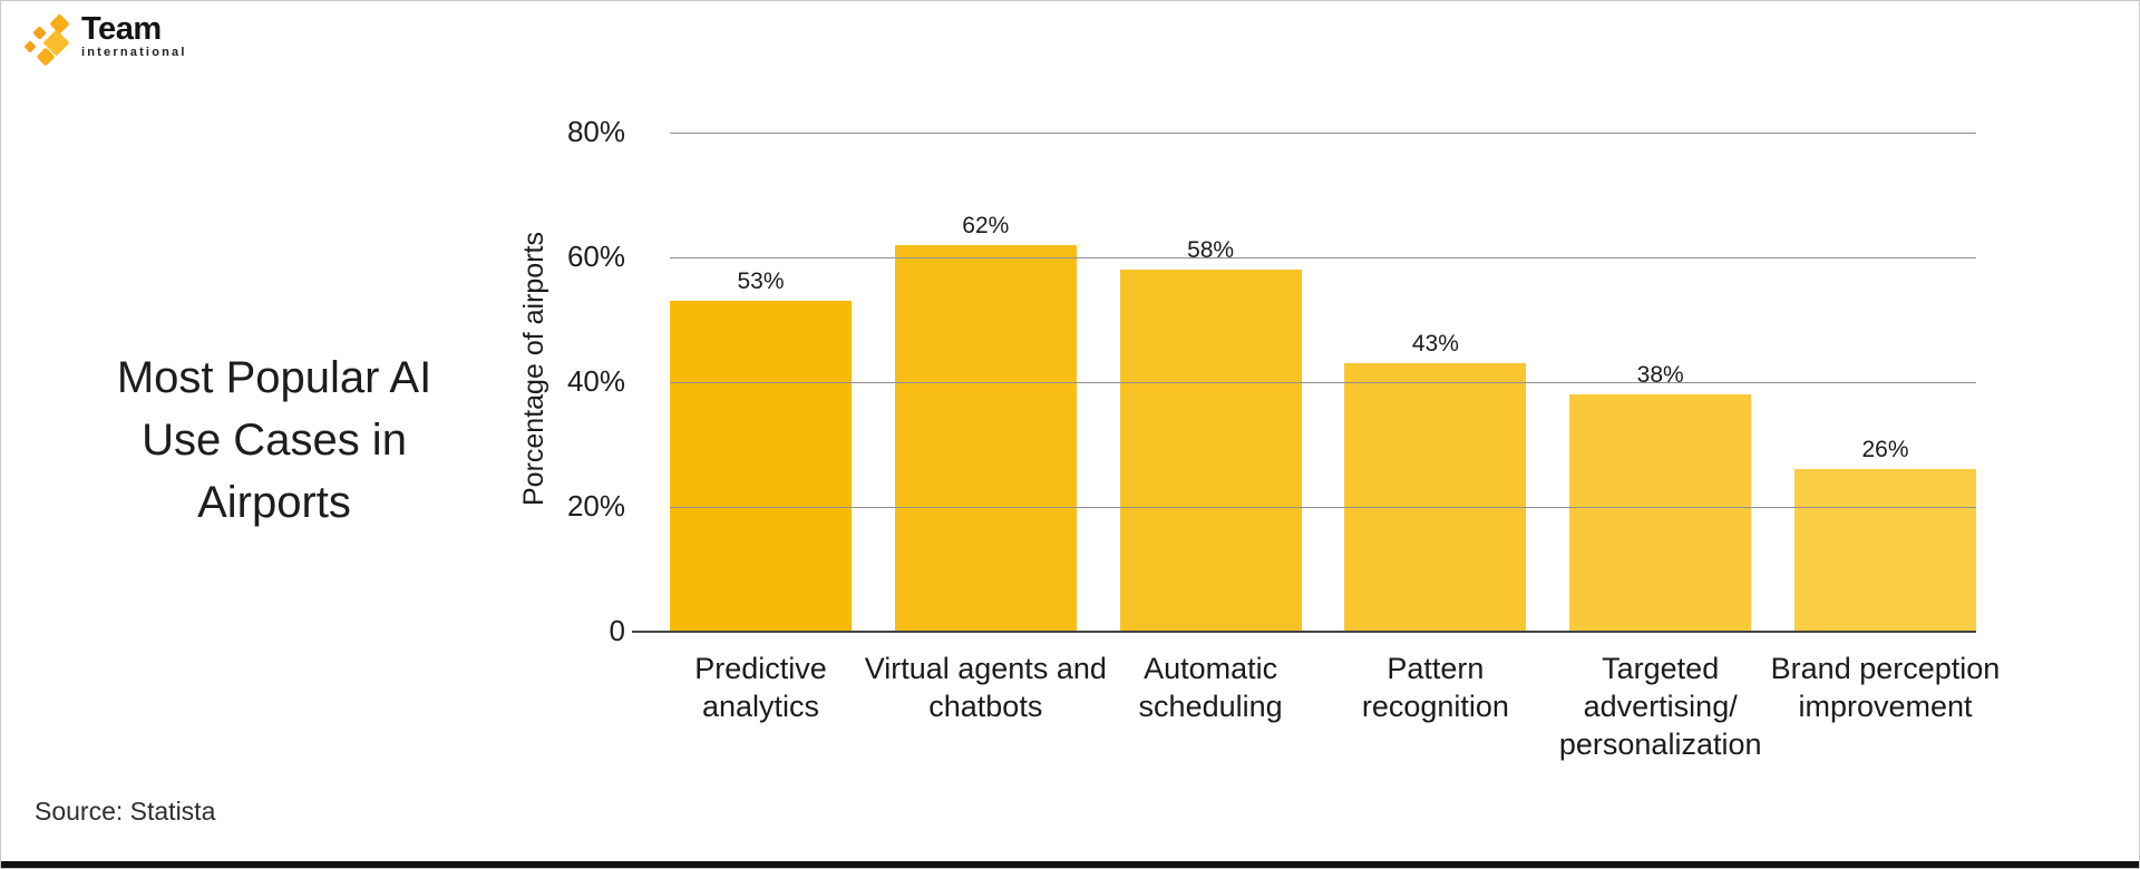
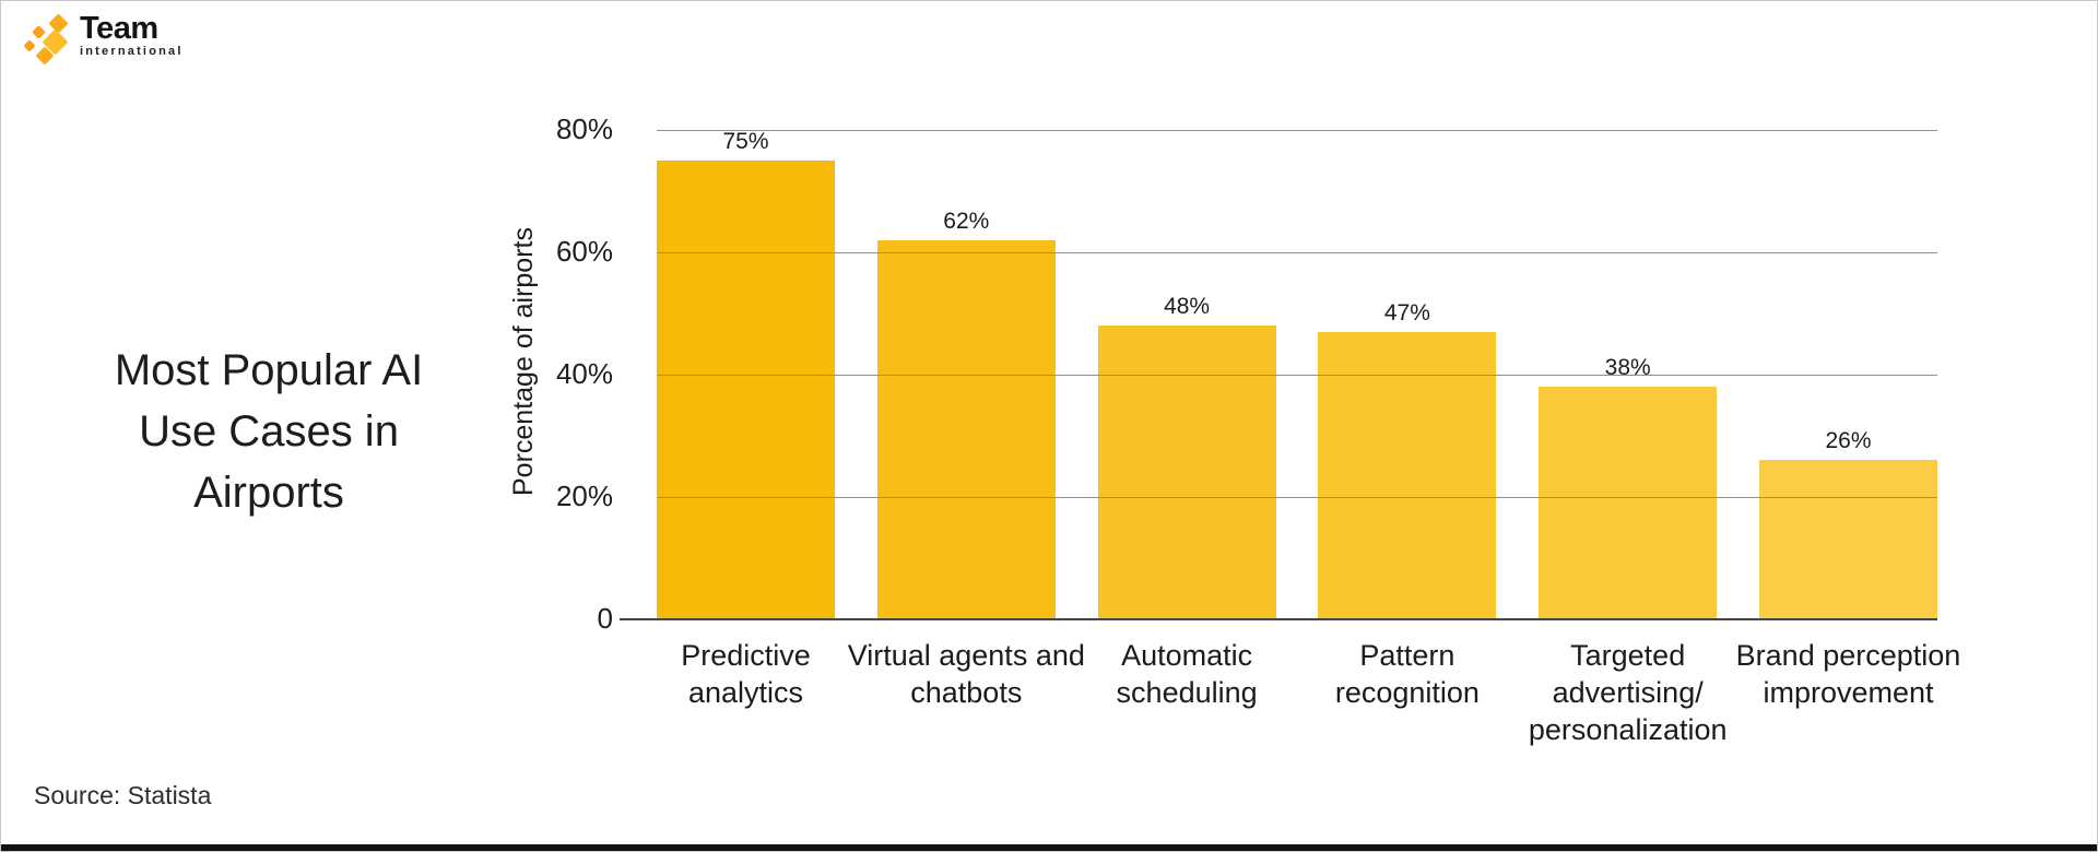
Predictive analytics: 53% -> 75%
Automatic scheduling: 58% -> 48%
Pattern recognition: 43% -> 47%
